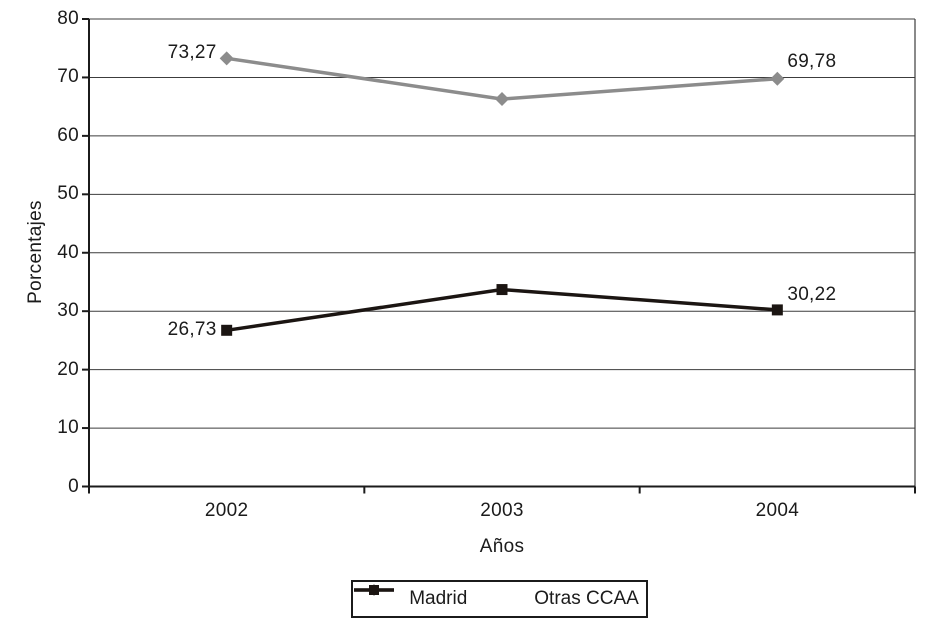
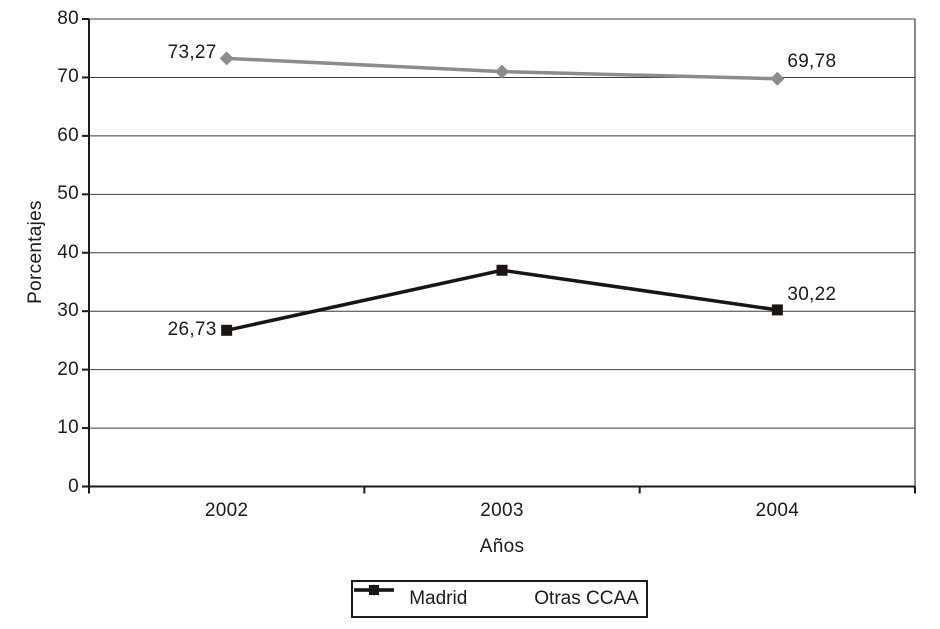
Madrid/2003: 66 -> 71
Otras CCAA/2003: 34 -> 37
